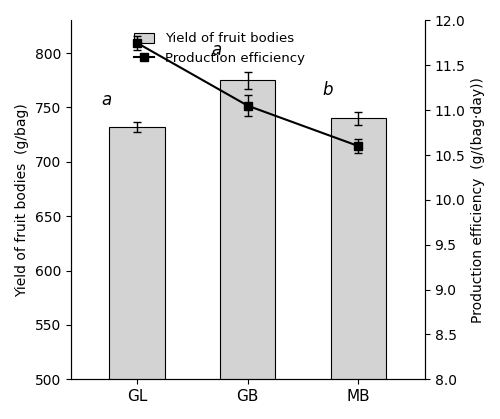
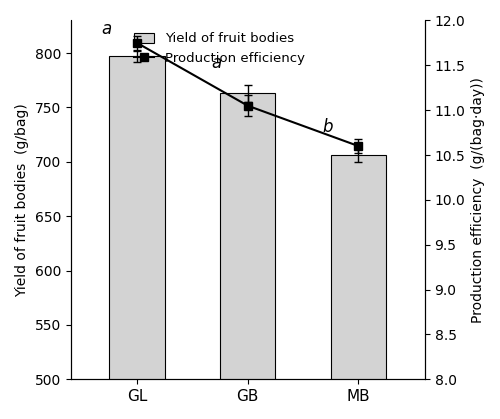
Yield of fruit bodies/GL: 732 -> 797
Yield of fruit bodies/GB: 775 -> 763
Yield of fruit bodies/MB: 740 -> 706
